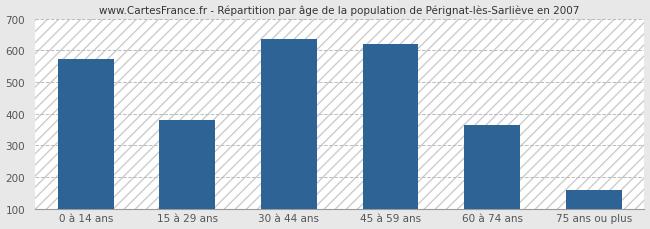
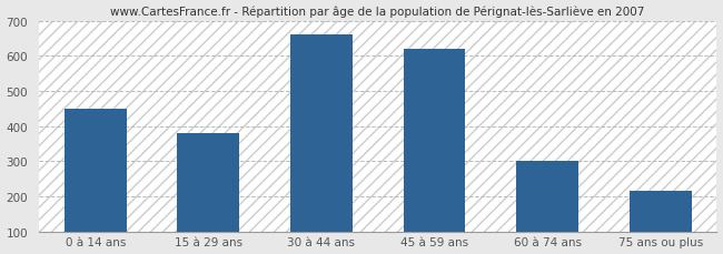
0 à 14 ans: 572 -> 450
30 à 44 ans: 636 -> 660
60 à 74 ans: 365 -> 300
75 ans ou plus: 160 -> 215
